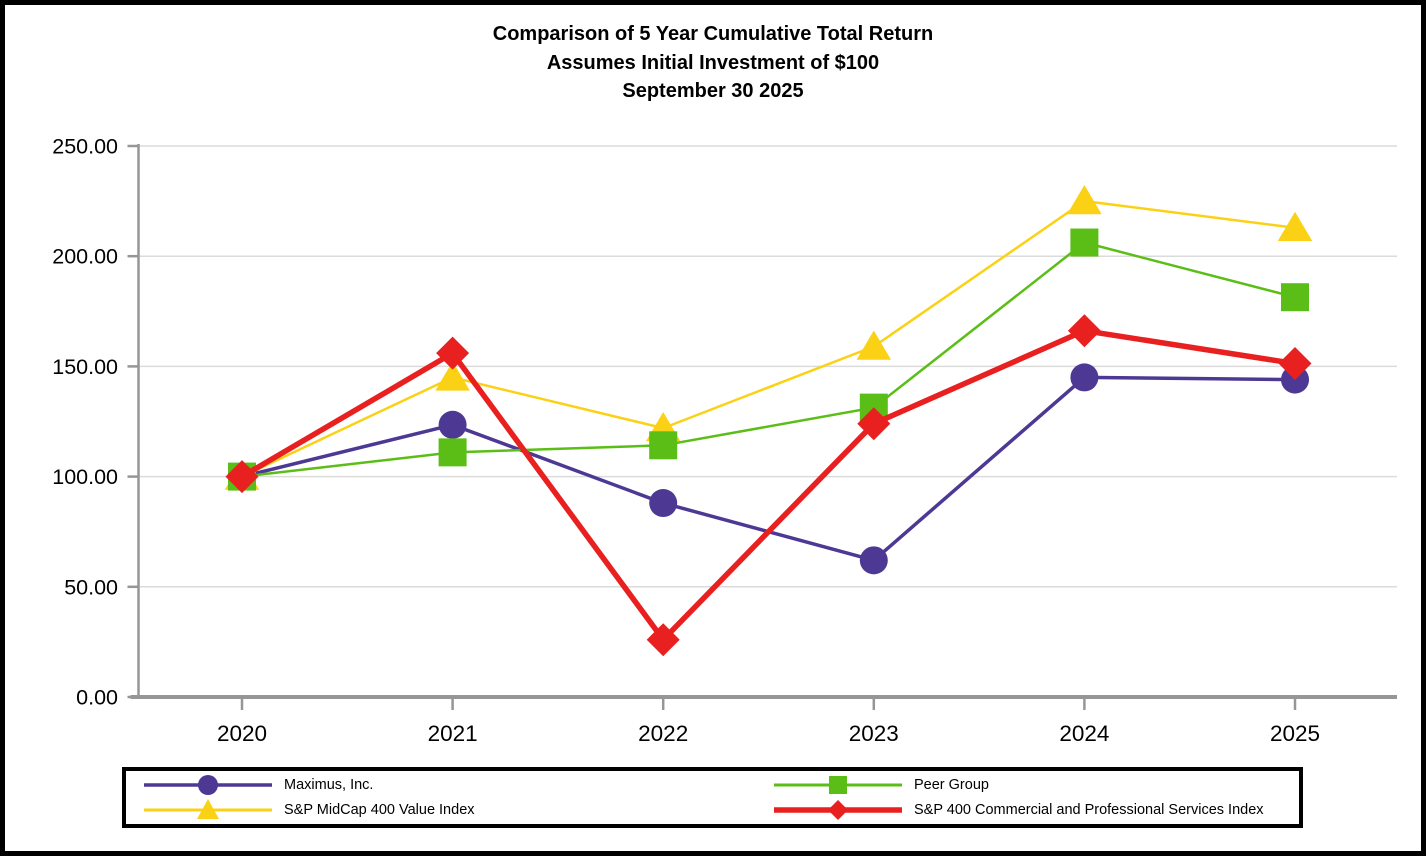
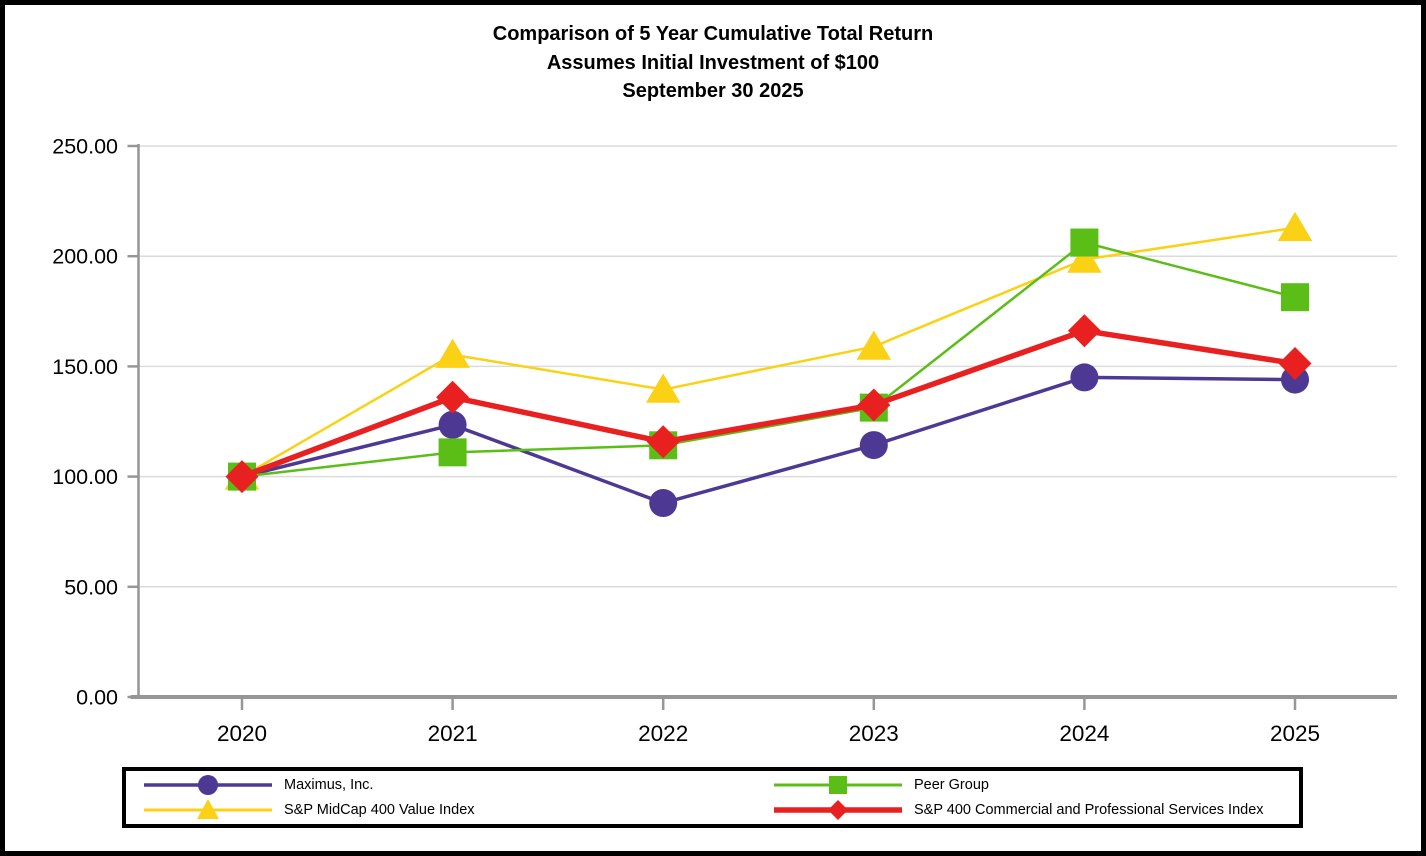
S&P MidCap 400 Value Index/2021: 145 -> 155
S&P 400 Commercial and Professional Services Index/2021: 156 -> 136
S&P MidCap 400 Value Index/2022: 122 -> 140
S&P 400 Commercial and Professional Services Index/2022: 26 -> 116
Maximus, Inc./2023: 62 -> 114
S&P 400 Commercial and Professional Services Index/2023: 124 -> 132
S&P MidCap 400 Value Index/2024: 225 -> 198
